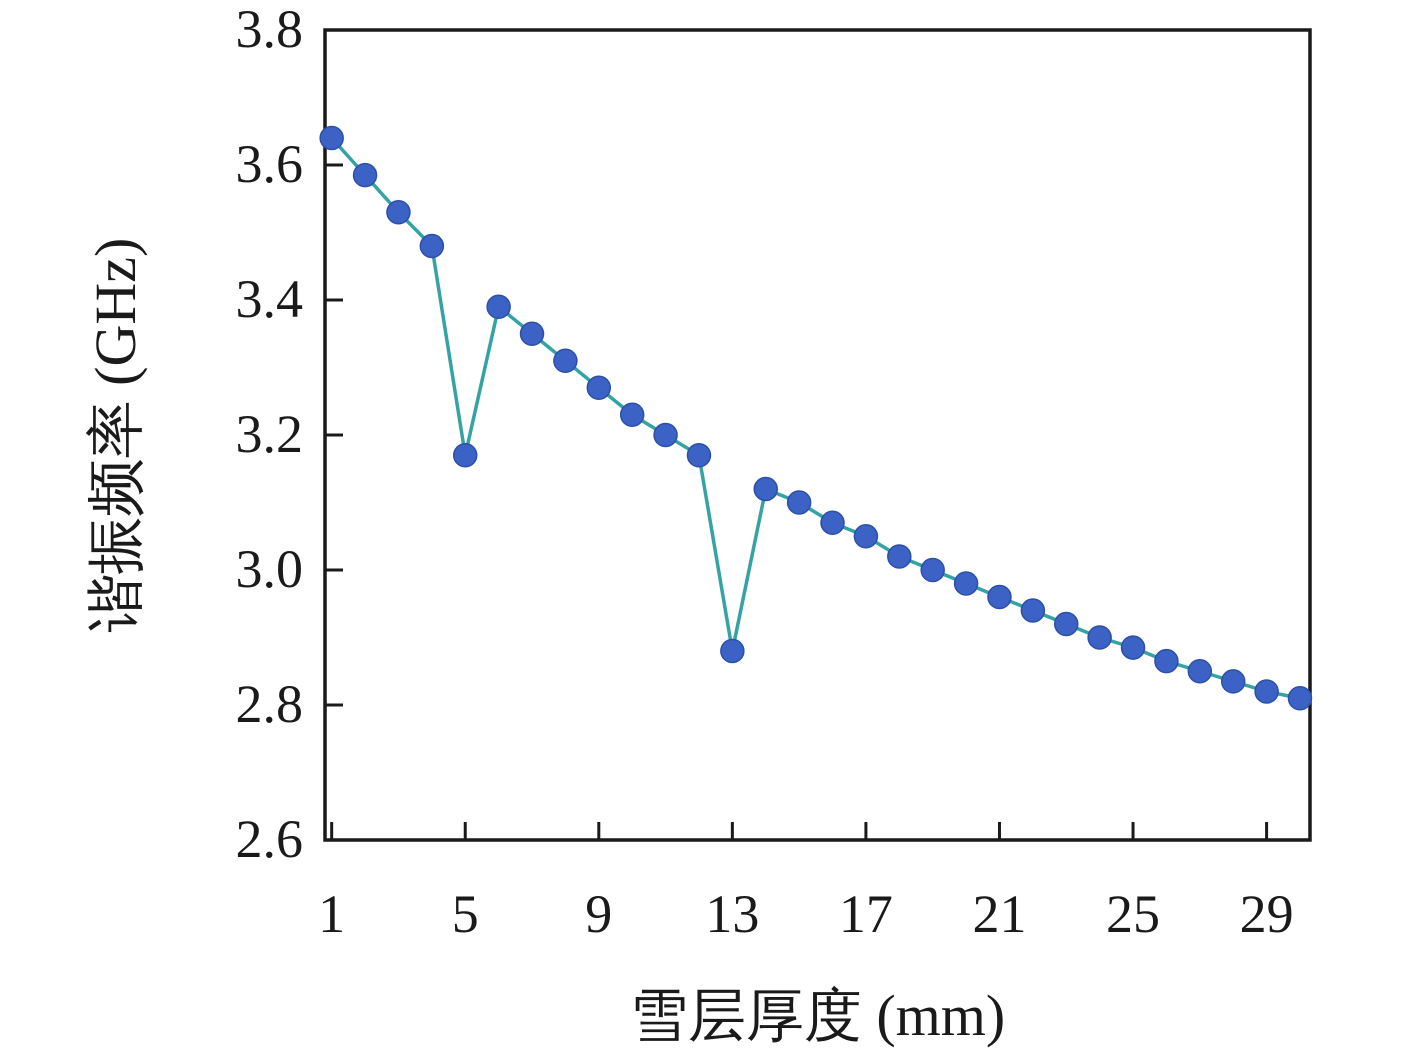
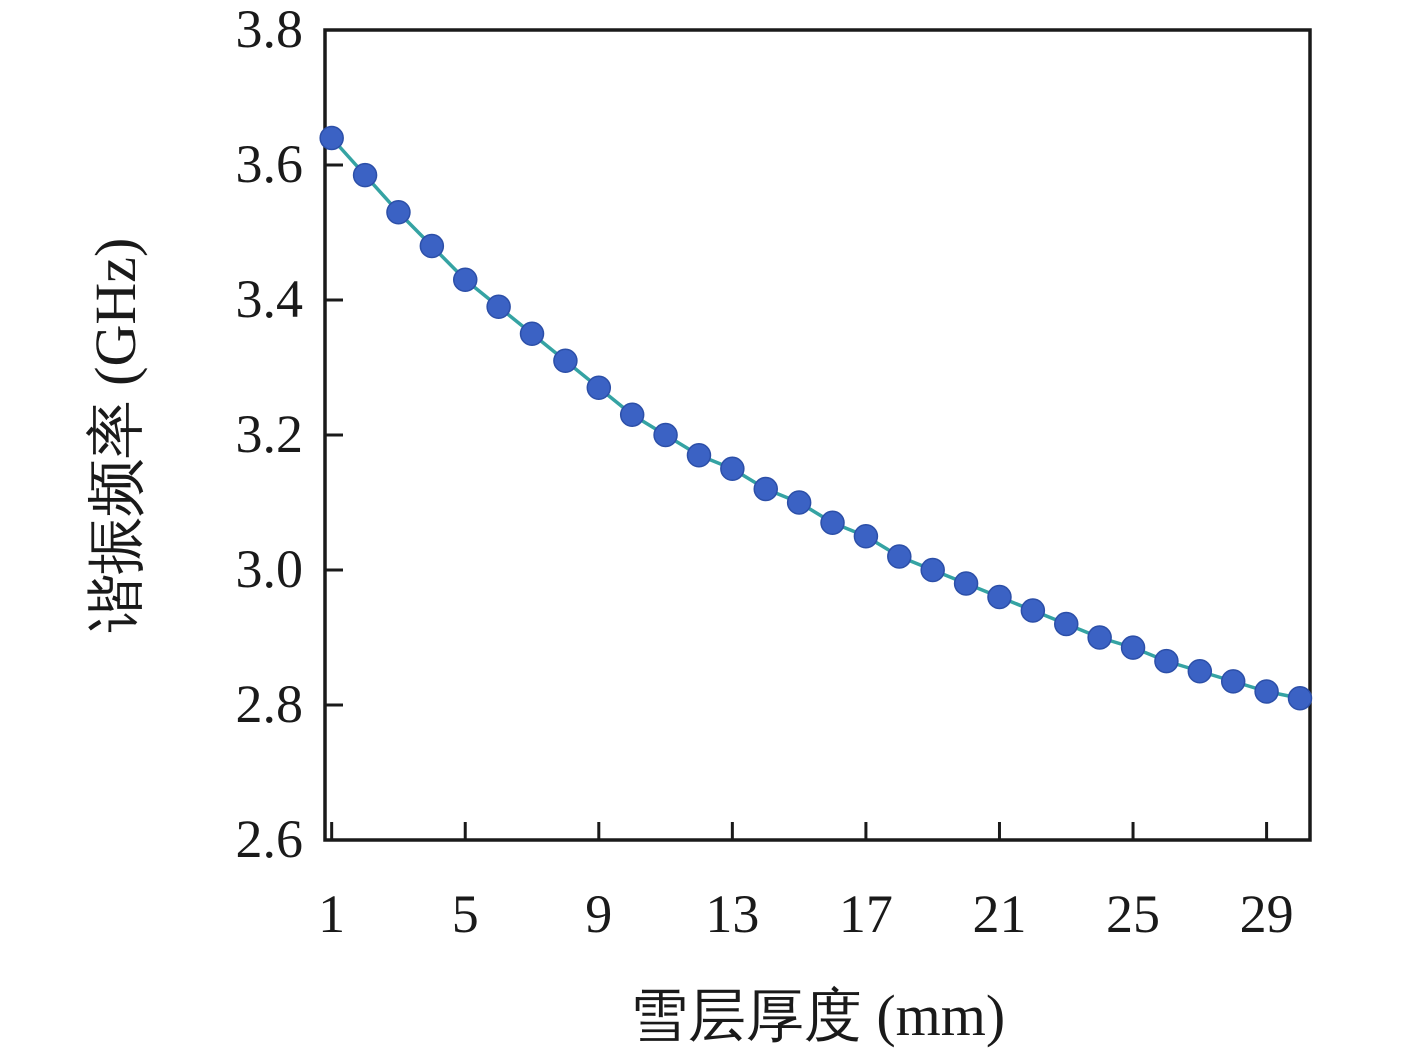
5: 3.17 -> 3.43
13: 2.88 -> 3.15
